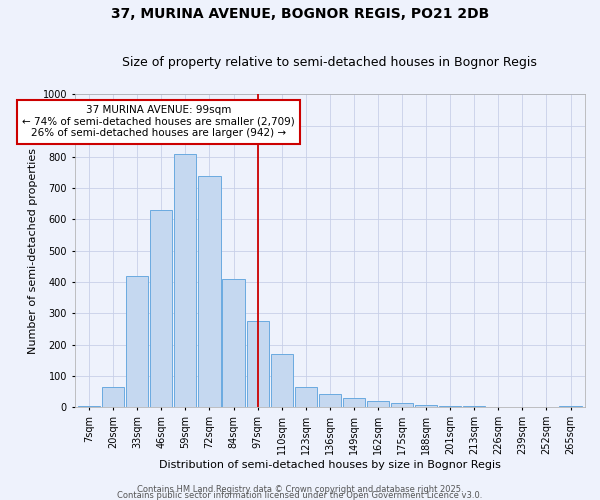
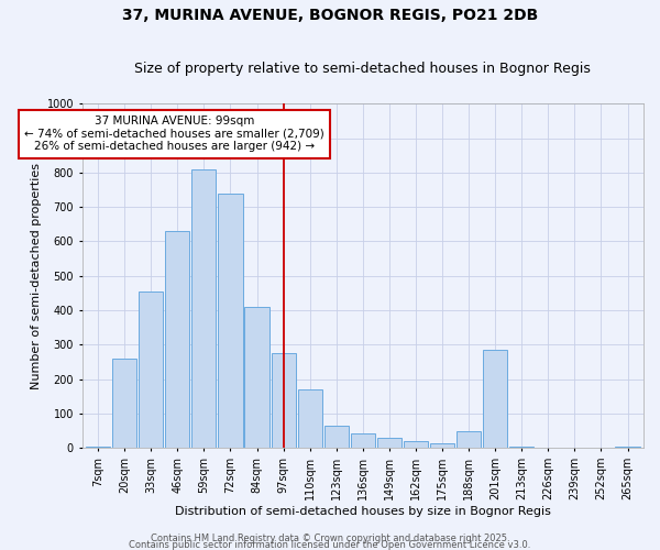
20sqm: 65 -> 260
33sqm: 420 -> 455
188sqm: 8 -> 50
201sqm: 5 -> 285
